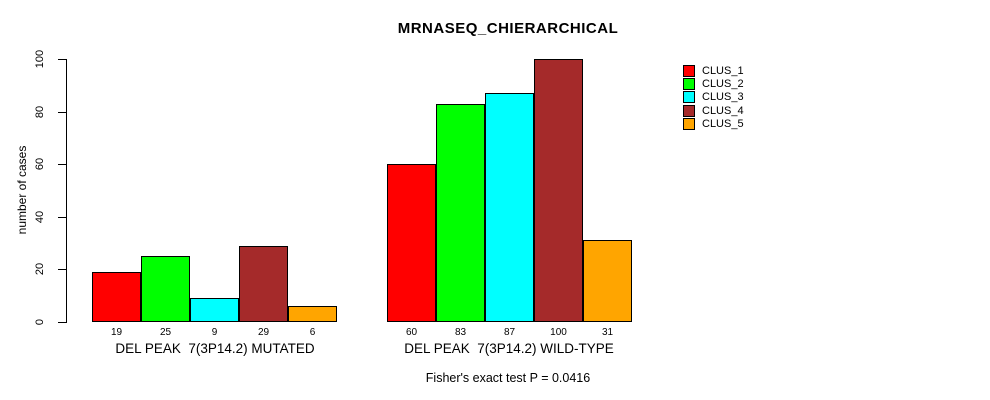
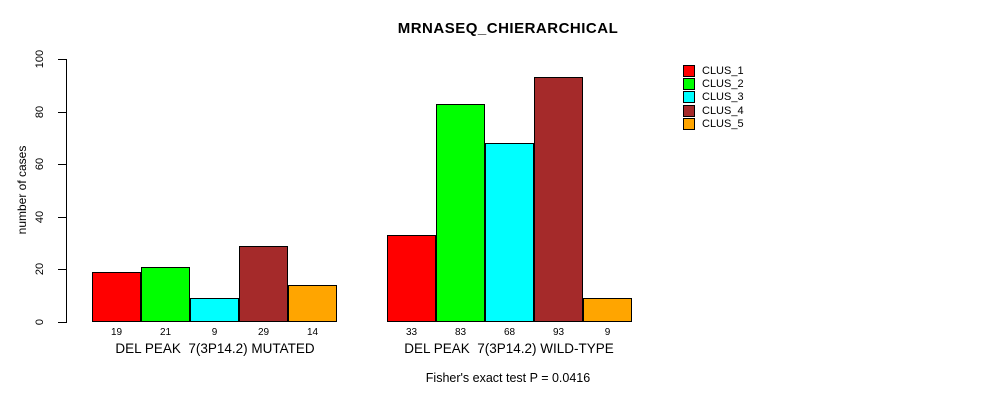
CLUS_2/DEL PEAK 7(3P14.2) MUTATED: 25 -> 21
CLUS_5/DEL PEAK 7(3P14.2) MUTATED: 6 -> 14
CLUS_1/DEL PEAK 7(3P14.2) WILD-TYPE: 60 -> 33
CLUS_3/DEL PEAK 7(3P14.2) WILD-TYPE: 87 -> 68
CLUS_4/DEL PEAK 7(3P14.2) WILD-TYPE: 100 -> 93
CLUS_5/DEL PEAK 7(3P14.2) WILD-TYPE: 31 -> 9
